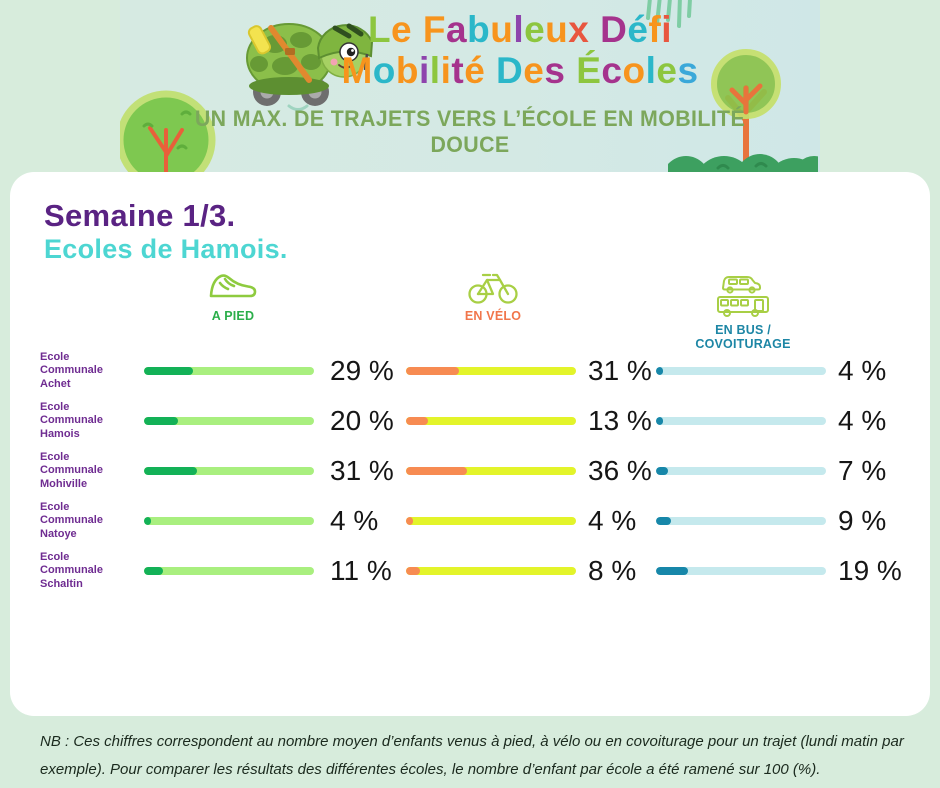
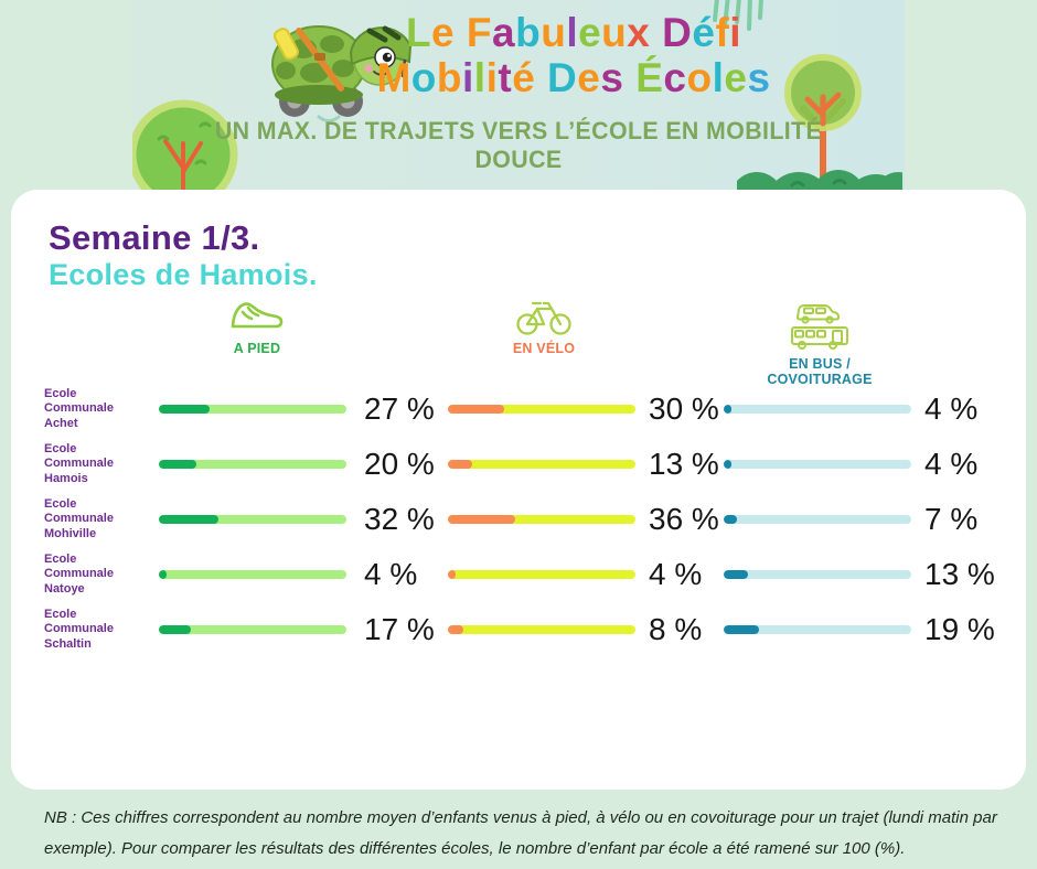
A PIED/Ecole Communale Achet: 29 -> 27
EN VÉLO/Ecole Communale Achet: 31 -> 30
A PIED/Ecole Communale Mohiville: 31 -> 32
EN BUS / COVOITURAGE/Ecole Communale Natoye: 9 -> 13
A PIED/Ecole Communale Schaltin: 11 -> 17
